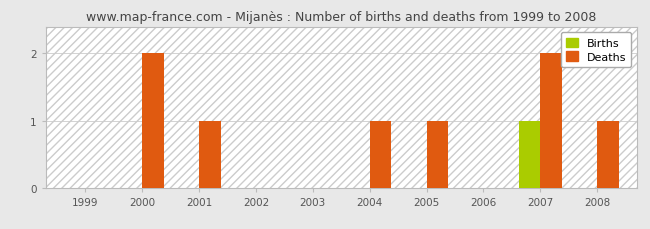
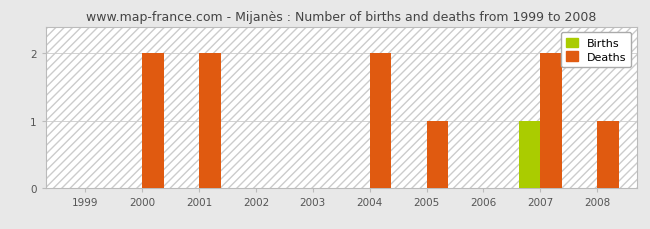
Deaths/2001: 1 -> 2
Deaths/2004: 1 -> 2
